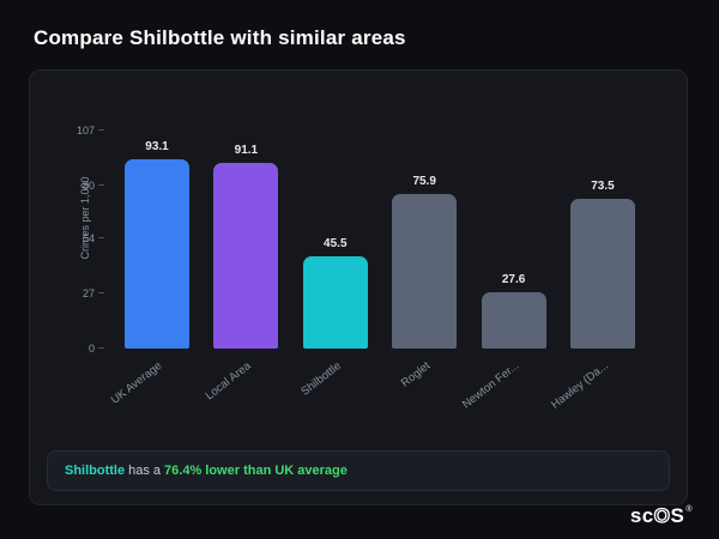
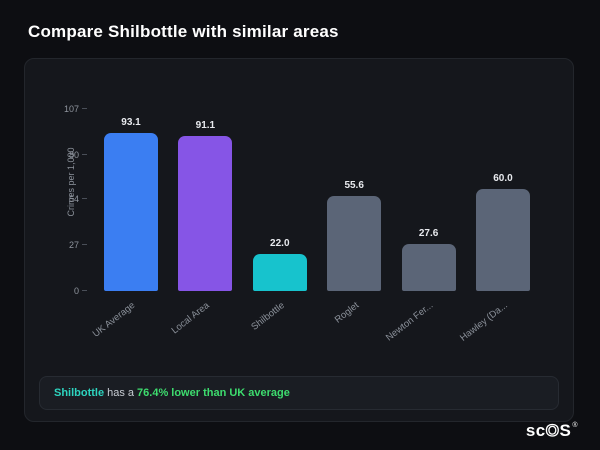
Shilbottle: 45.5 -> 22.0
Roglet: 75.9 -> 55.6
Hawley (Da...: 73.5 -> 60.0
